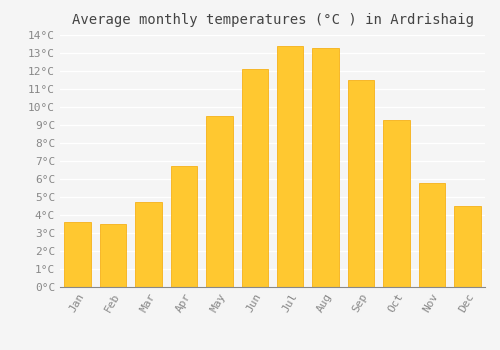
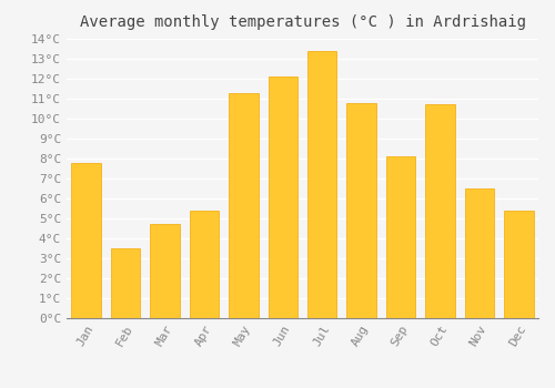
Jan: 3.6°C -> 7.8°C
Apr: 6.7°C -> 5.4°C
May: 9.5°C -> 11.3°C
Aug: 13.3°C -> 10.8°C
Sep: 11.5°C -> 8.1°C
Oct: 9.3°C -> 10.7°C
Nov: 5.8°C -> 6.5°C
Dec: 4.5°C -> 5.4°C
